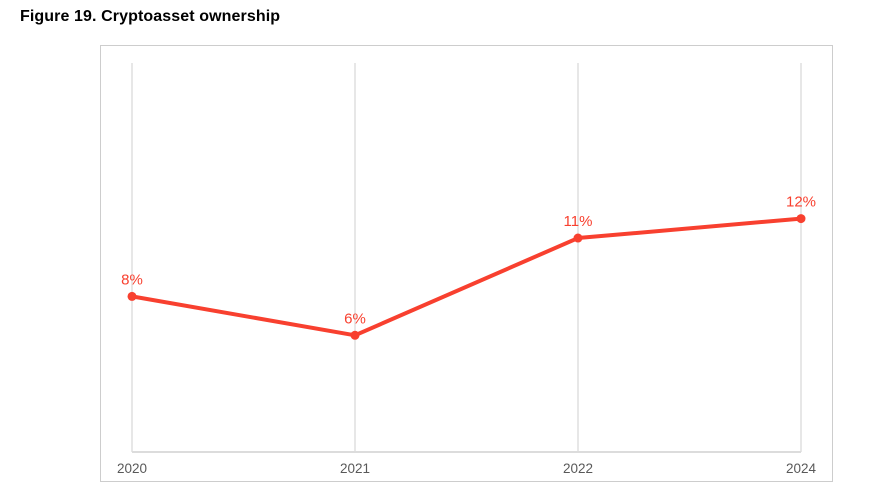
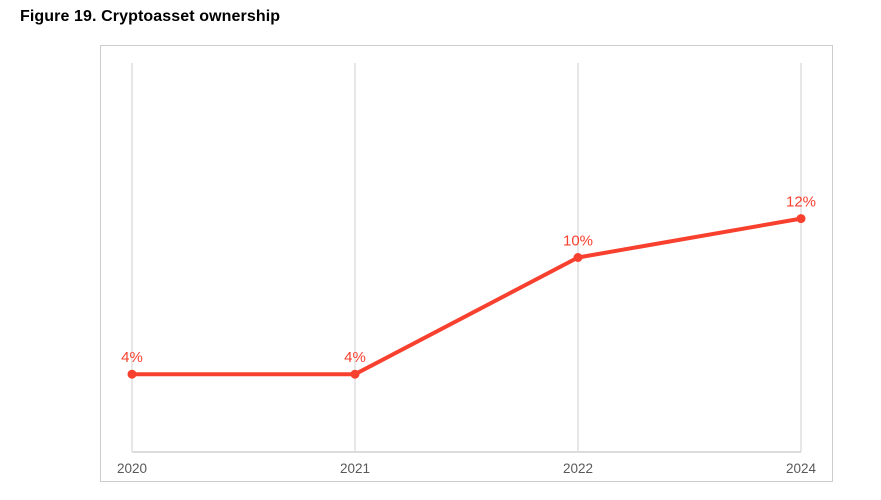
2020: 8% -> 4%
2021: 6% -> 4%
2022: 11% -> 10%
